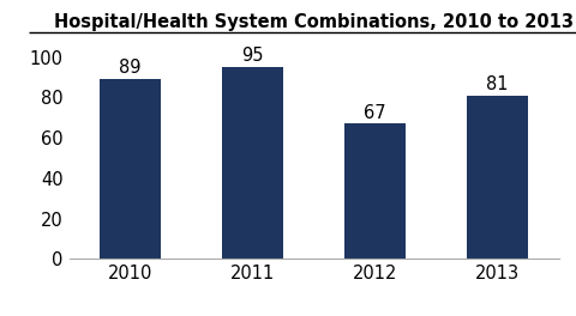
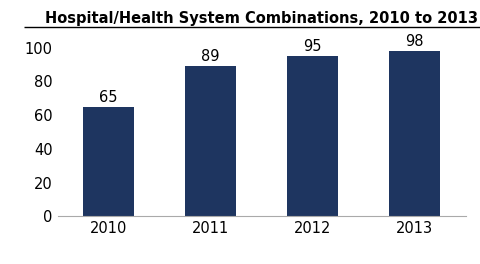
2010: 89 -> 65
2011: 95 -> 89
2012: 67 -> 95
2013: 81 -> 98
